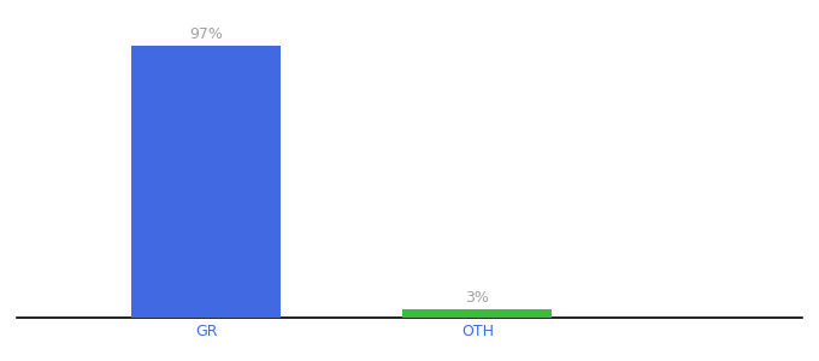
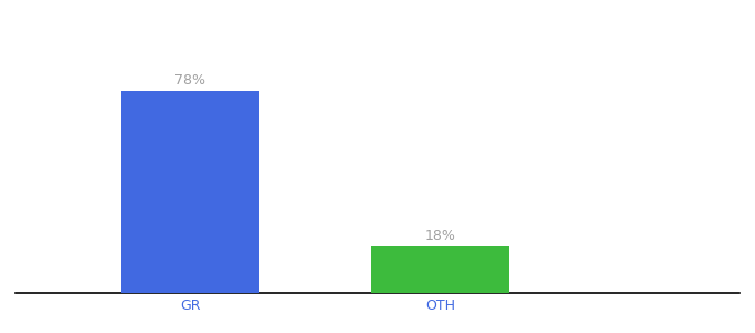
GR: 97% -> 78%
OTH: 3% -> 18%
